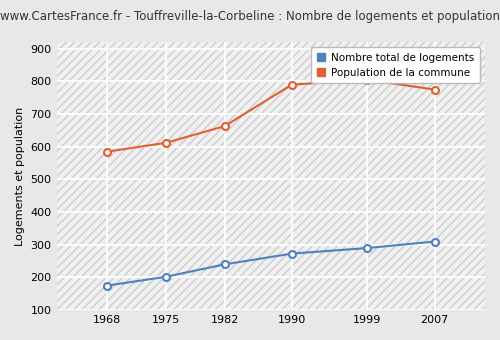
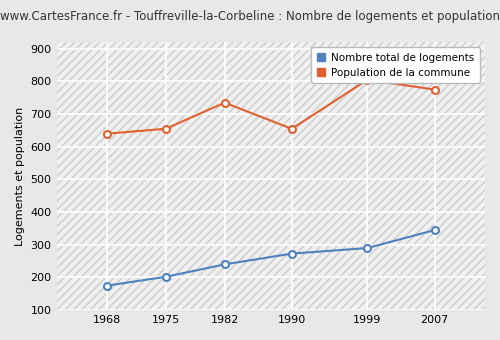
Population de la commune/1968: 585 -> 640
Population de la commune/1975: 612 -> 655
Population de la commune/1982: 663 -> 735
Population de la commune/1990: 790 -> 655
Nombre total de logements/2007: 310 -> 345
